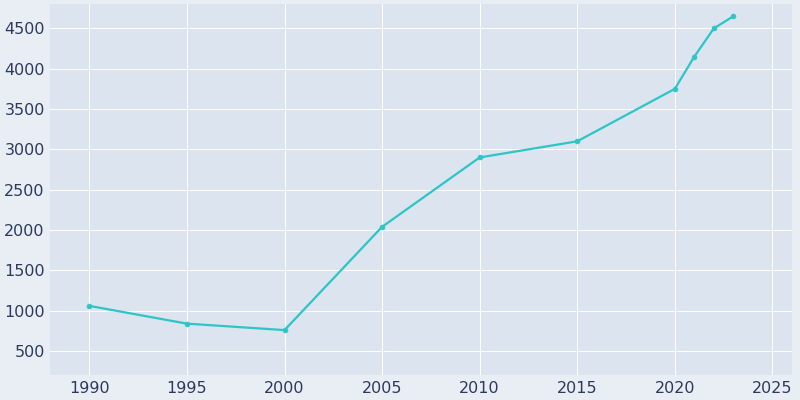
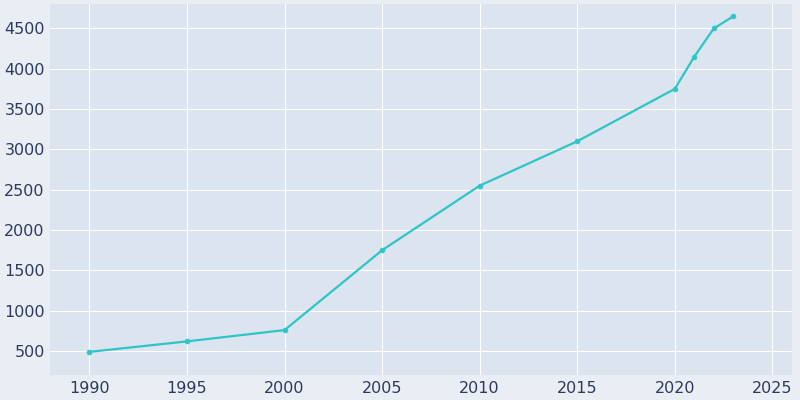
1990: 1060 -> 490
1995: 840 -> 620
2005: 2040 -> 1750
2010: 2900 -> 2550
